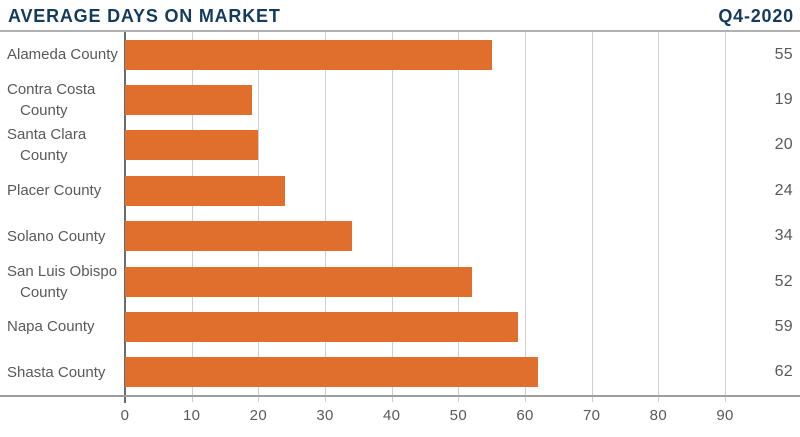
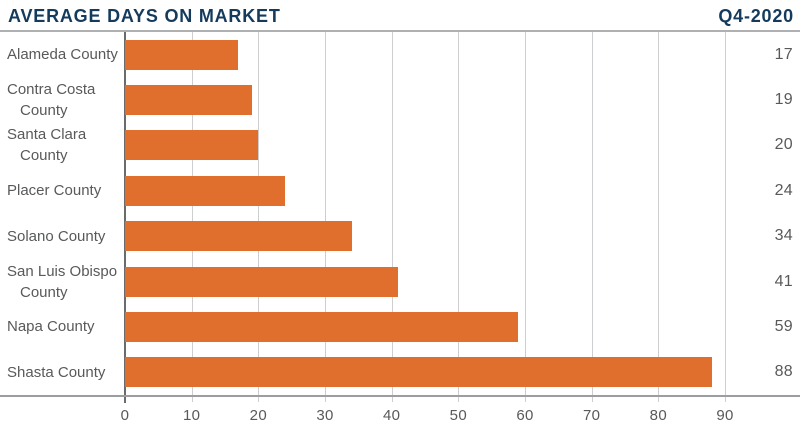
Alameda County: 55 -> 17
San Luis Obispo County: 52 -> 41
Shasta County: 62 -> 88
